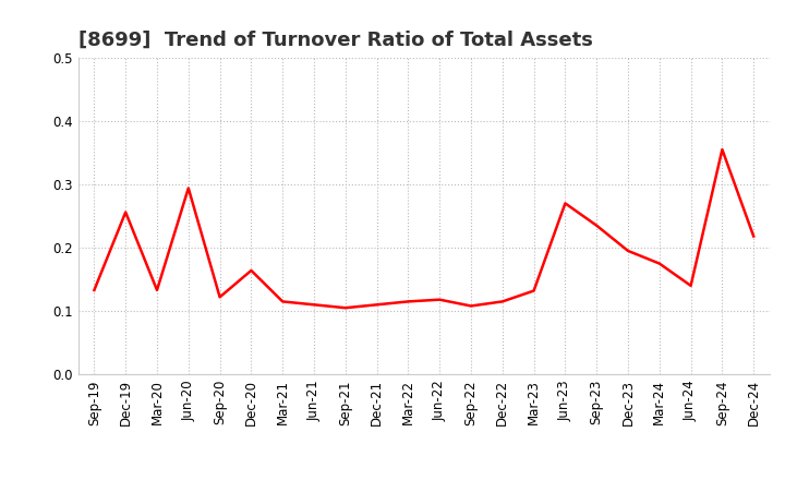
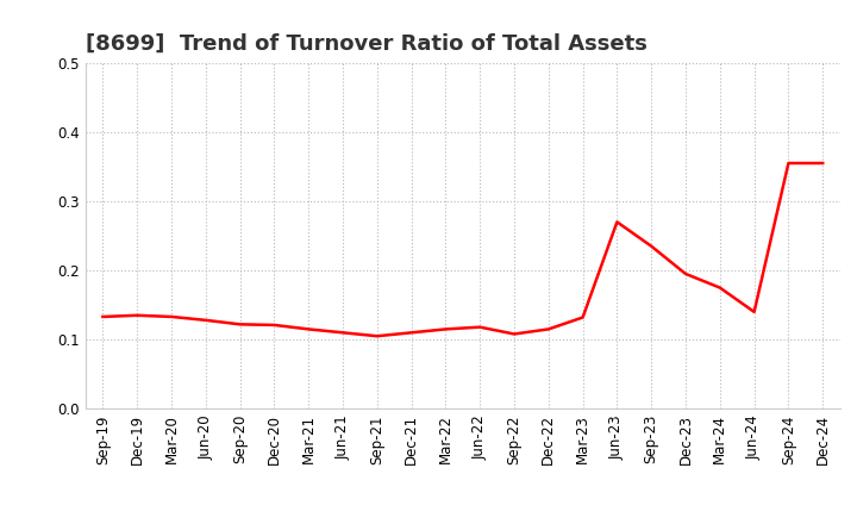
Dec-19: 0.256 -> 0.135
Jun-20: 0.294 -> 0.128
Dec-20: 0.164 -> 0.121
Dec-24: 0.218 -> 0.355
